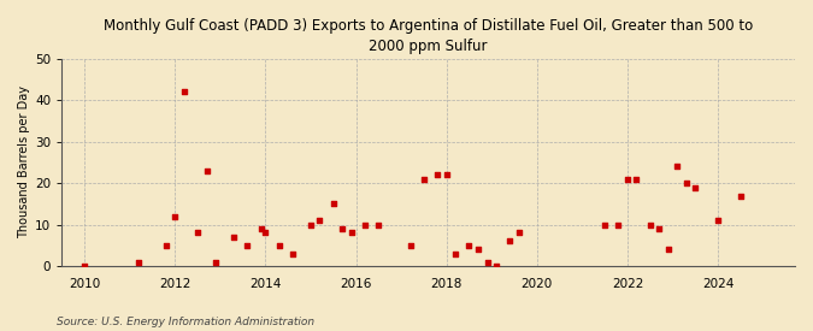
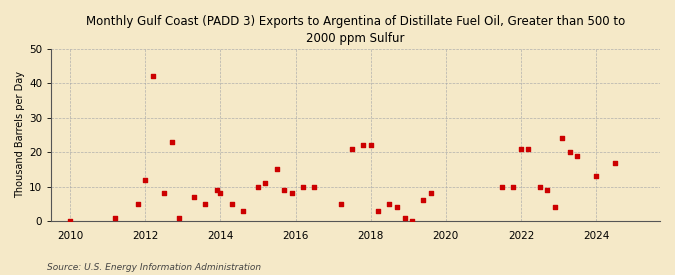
2024: 11 -> 13
